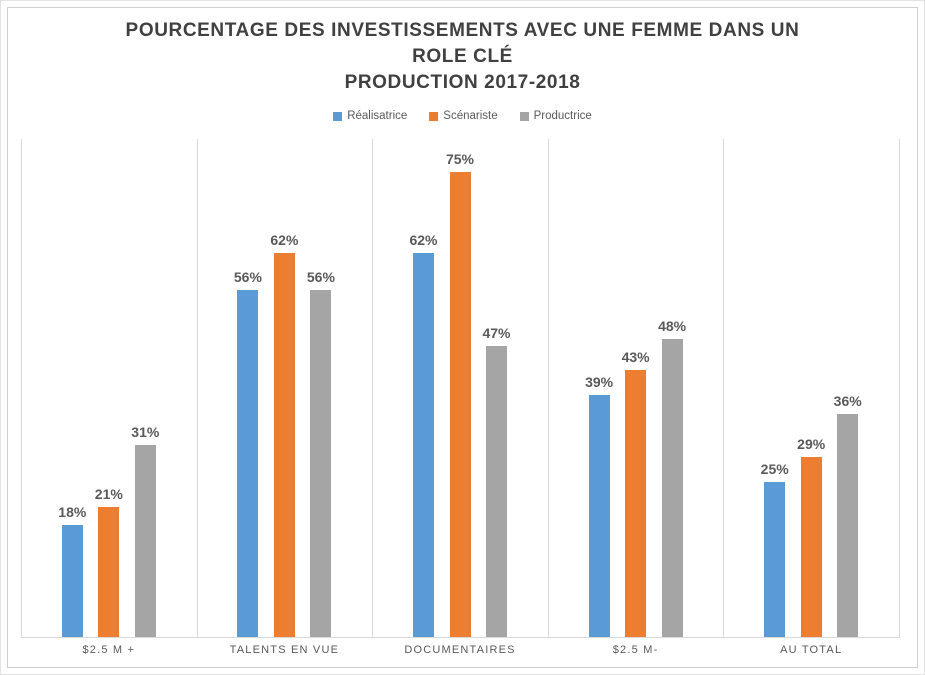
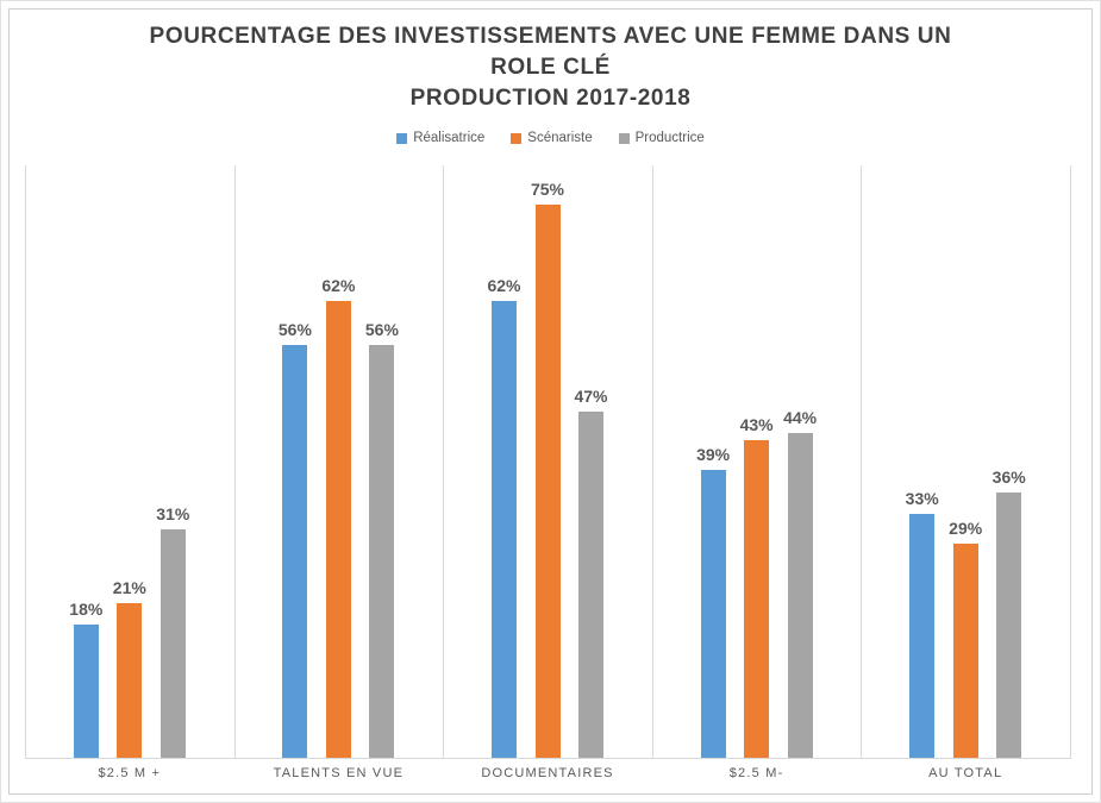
Productrice/$2.5 M-: 48% -> 44%
Réalisatrice/AU TOTAL: 25% -> 33%
